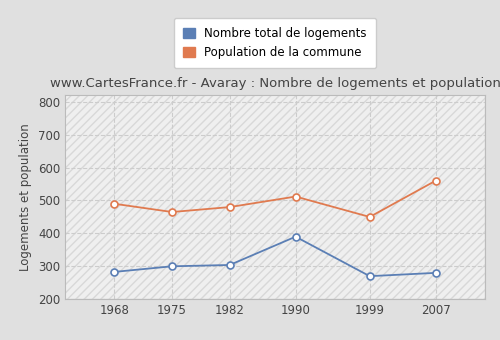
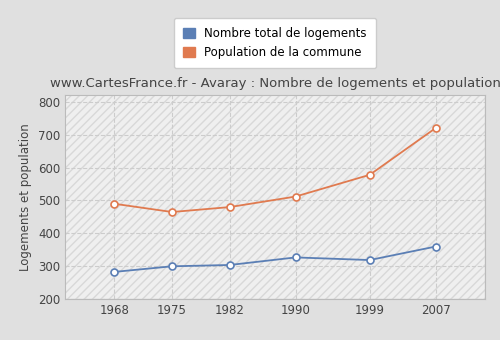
Nombre total de logements/1990: 390 -> 327
Nombre total de logements/1999: 270 -> 319
Population de la commune/1999: 450 -> 578
Nombre total de logements/2007: 280 -> 360
Population de la commune/2007: 560 -> 720
